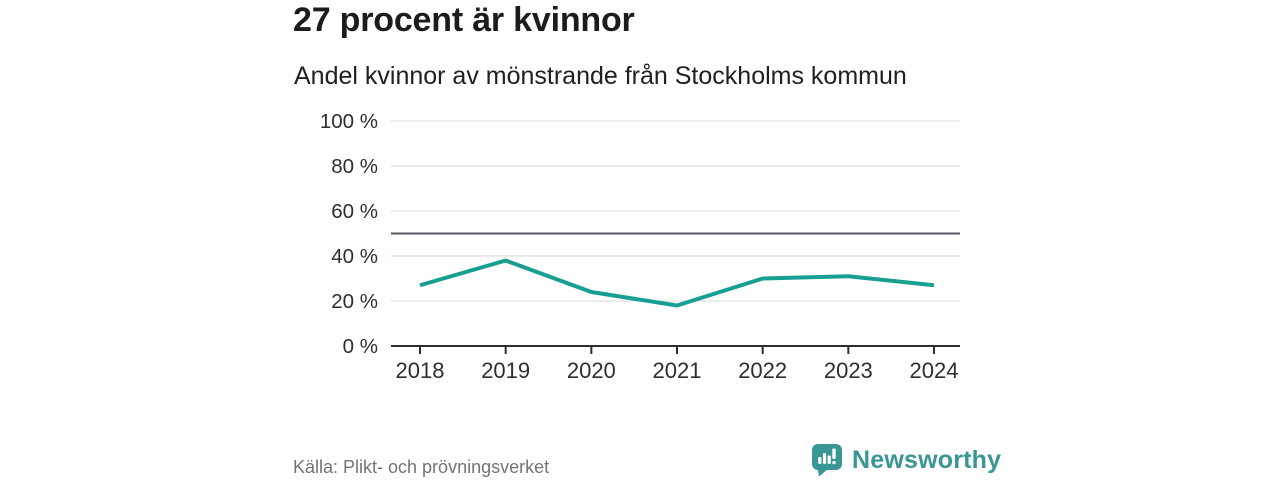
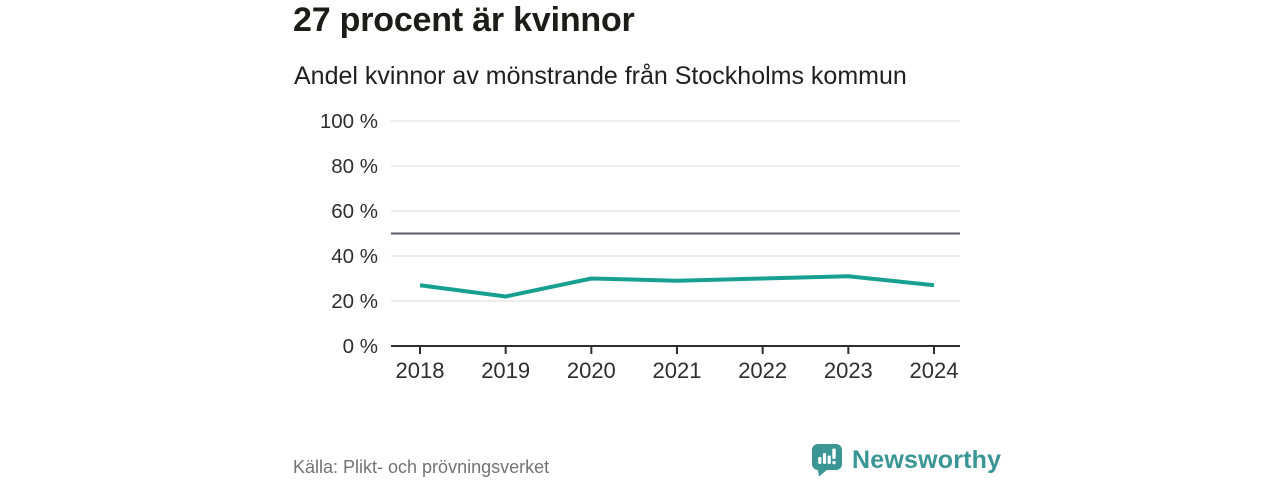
2019: 38% -> 22%
2020: 24% -> 30%
2021: 18% -> 29%
